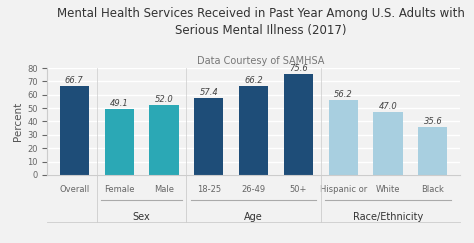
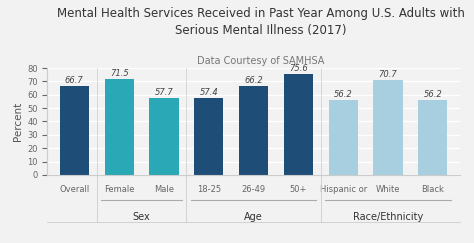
Female: 49.1 -> 71.5
Male: 52.0 -> 57.7
White: 47.0 -> 70.7
Black: 35.6 -> 56.2
